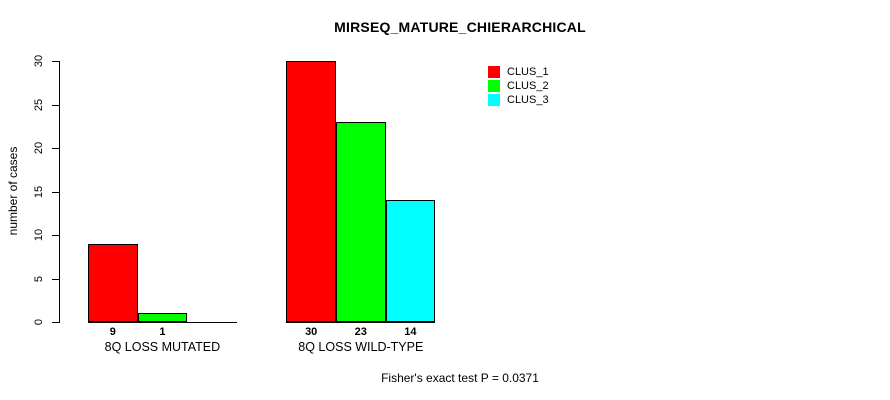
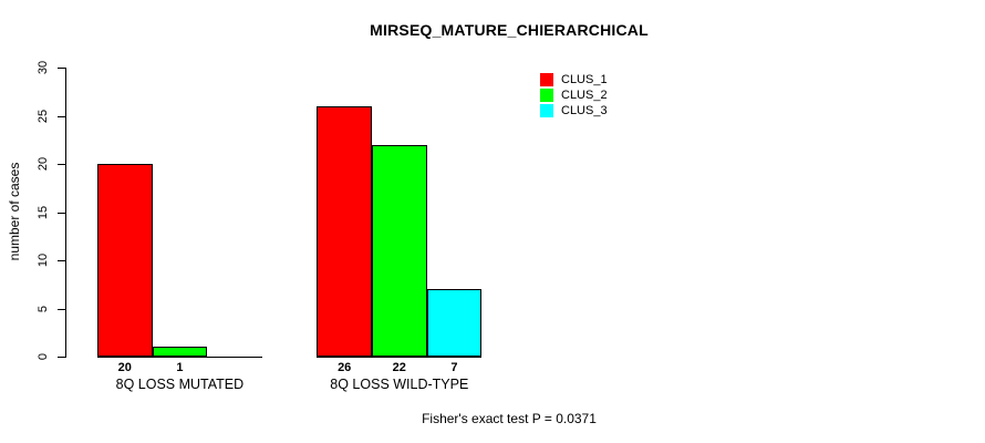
CLUS_1/8Q LOSS MUTATED: 9 -> 20
CLUS_1/8Q LOSS WILD-TYPE: 30 -> 26
CLUS_2/8Q LOSS WILD-TYPE: 23 -> 22
CLUS_3/8Q LOSS WILD-TYPE: 14 -> 7
